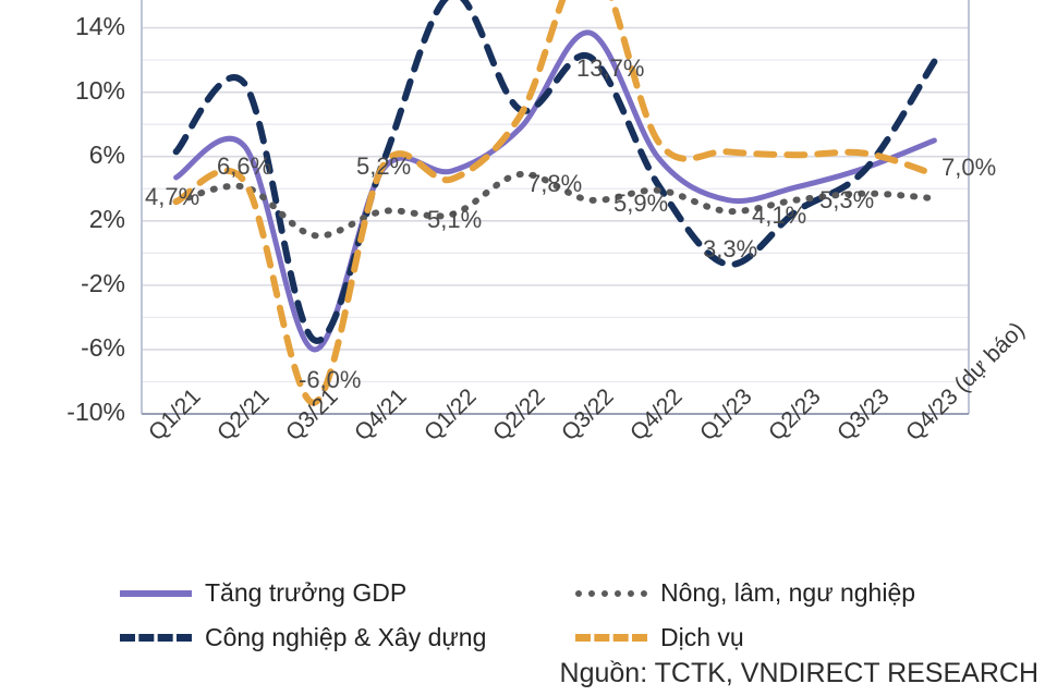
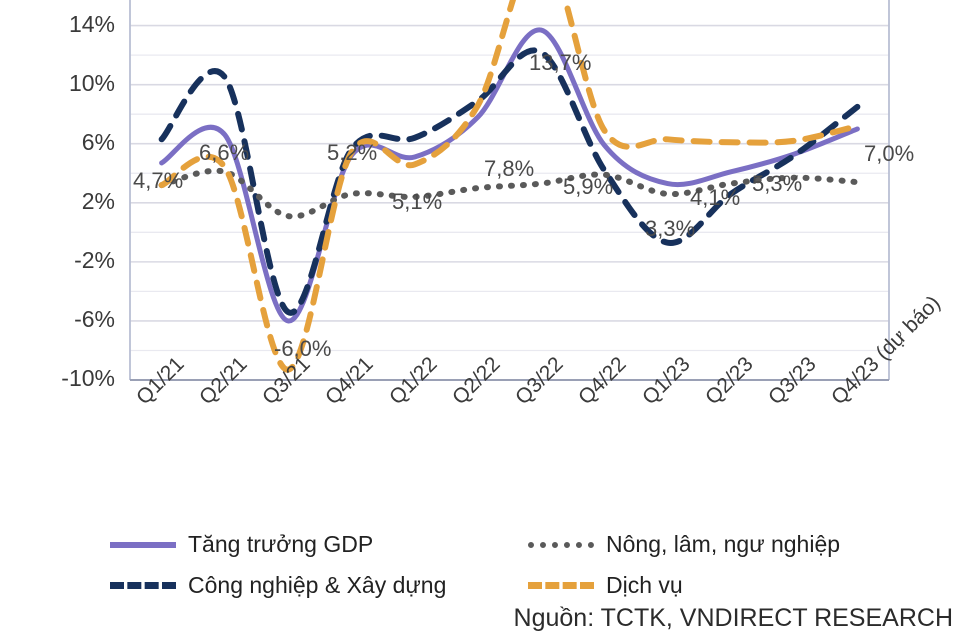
Công nghiệp & Xây dựng/Q1/22: 16.1% -> 6.4%
Nông, lâm, ngư nghiệp/Q2/22: 4.9% -> 3.0%
Dịch vụ/Q3/22: 18.3% -> 19.3%
Công nghiệp & Xây dựng/Q4/23 (dự báo): 11.9% -> 8.5%
Dịch vụ/Q4/23 (dự báo): 4.9% -> 7.2%
